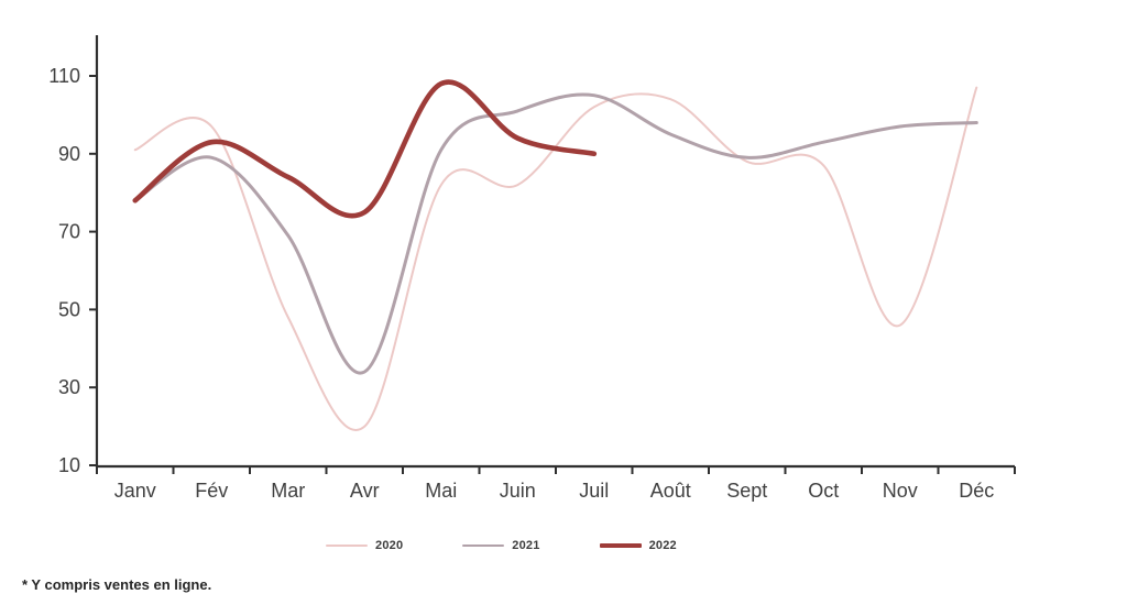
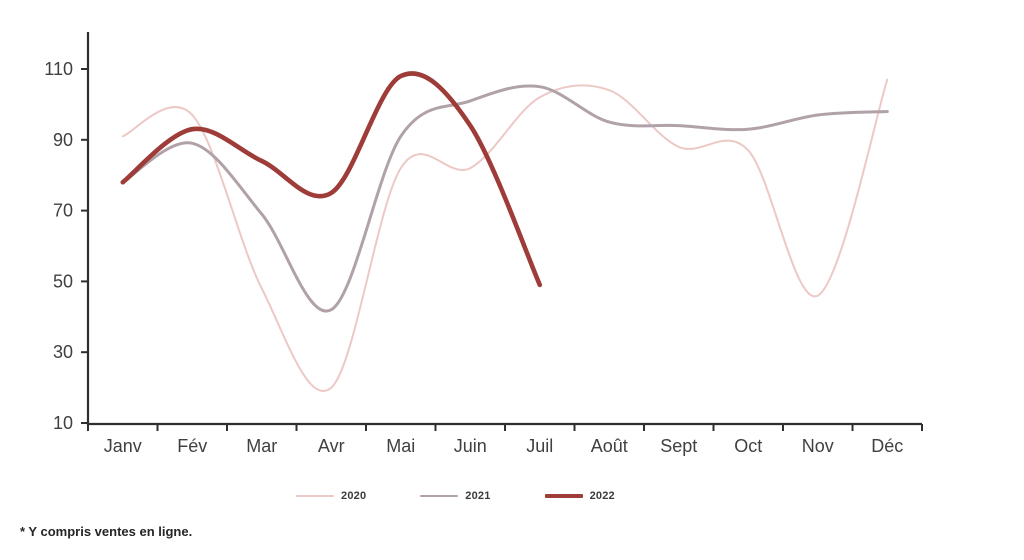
2021/Avr: 34 -> 42
2022/Juil: 90 -> 49
2021/Sept: 89 -> 94
